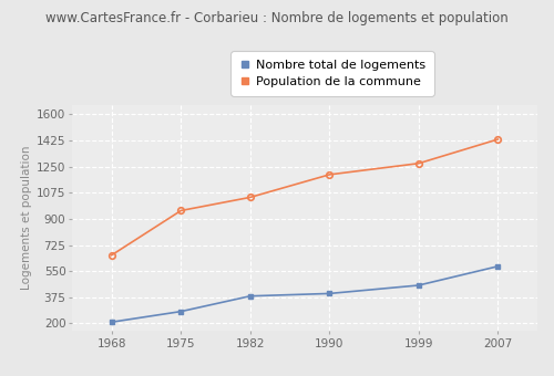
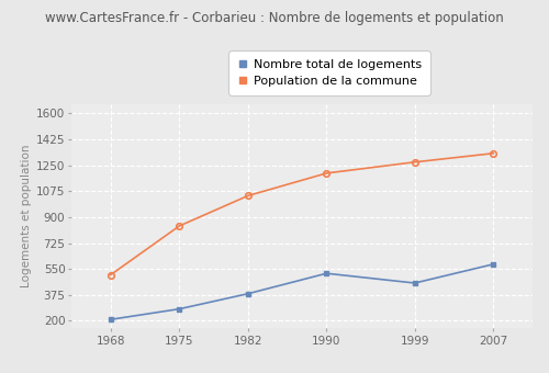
Population de la commune/1968: 660 -> 510
Population de la commune/1975: 960 -> 840
Nombre total de logements/1990: 400 -> 520
Population de la commune/2007: 1430 -> 1330
